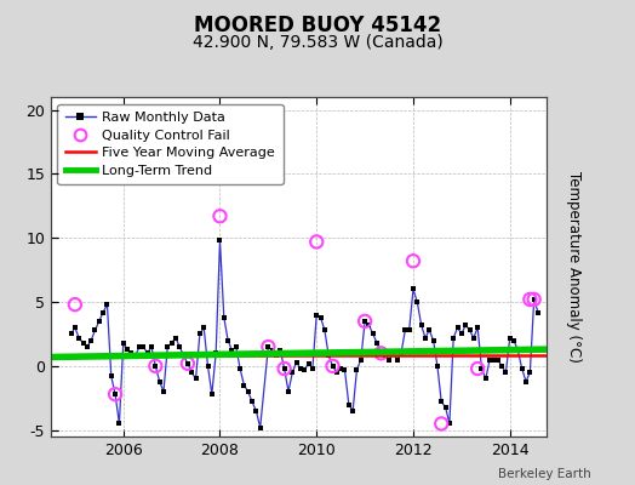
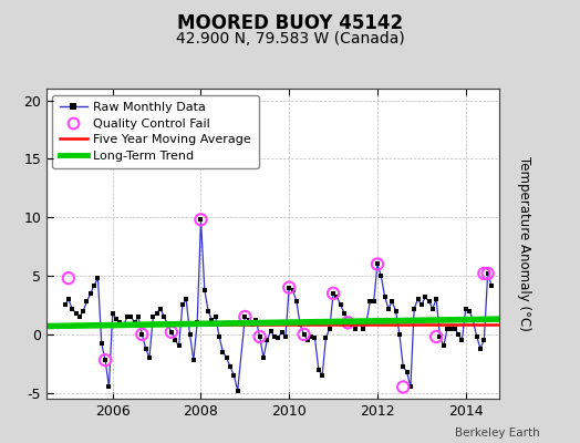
Quality Control Fail/2008: 11.7 -> 9.8
Quality Control Fail/2010: 9.7 -> 4.0
Quality Control Fail/2012: 8.2 -> 6.0
